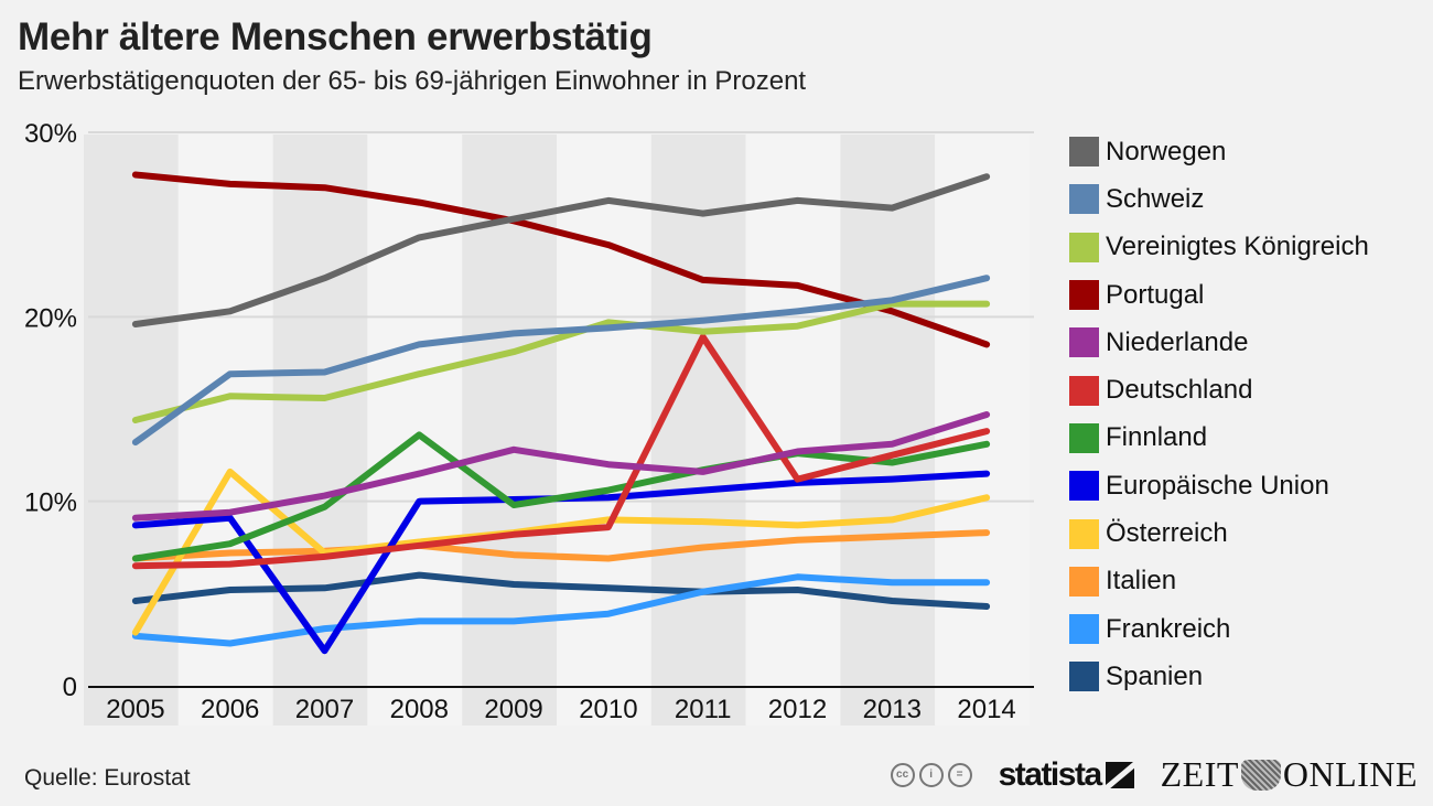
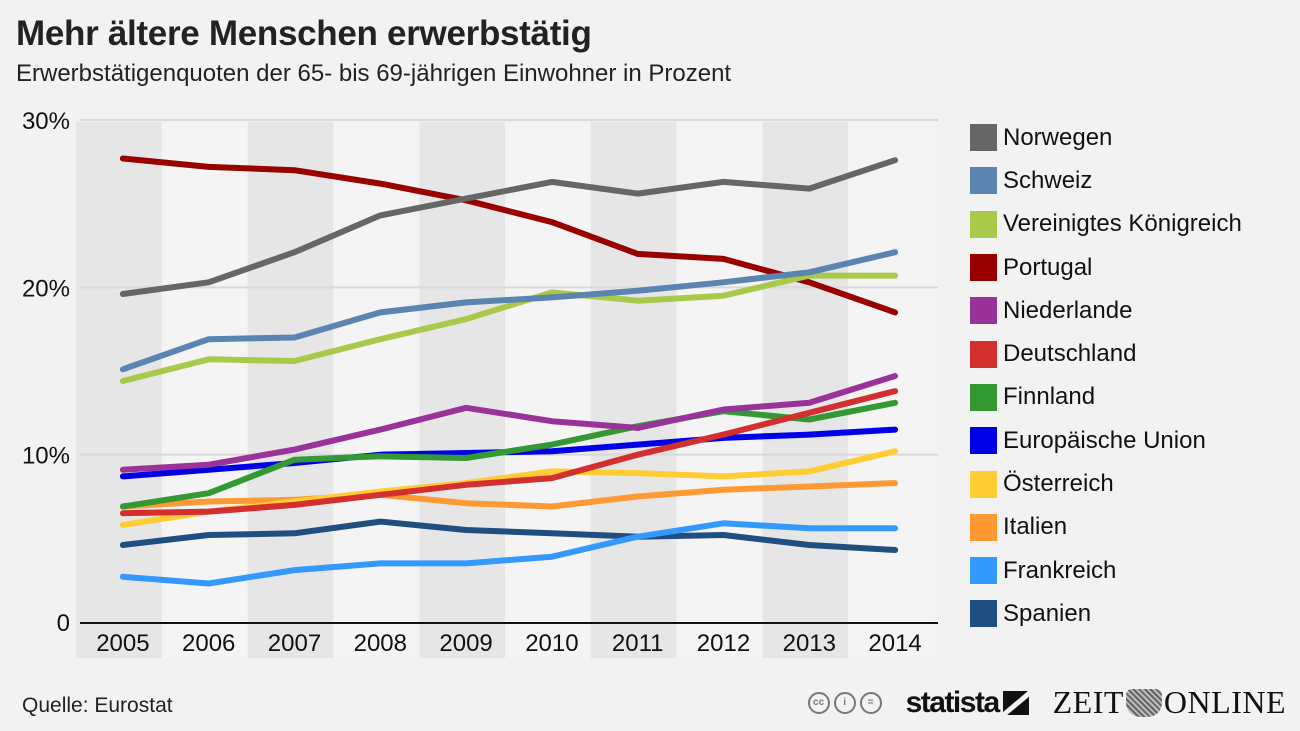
Schweiz/2005: 13.2% -> 15.1%
Österreich/2005: 2.9% -> 5.8%
Österreich/2006: 11.6% -> 6.6%
Europäische Union/2007: 1.9% -> 9.5%
Finnland/2008: 13.6% -> 9.9%
Deutschland/2011: 18.9% -> 10.0%
